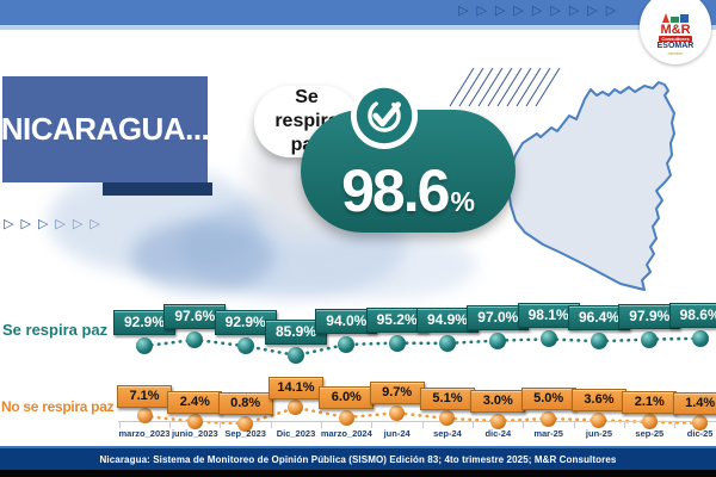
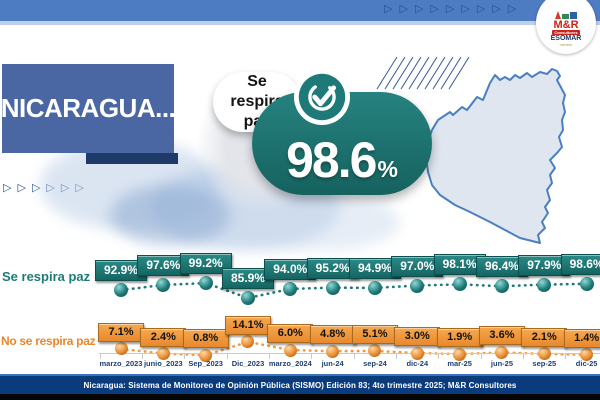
Se respira paz/Sep_2023: 92.9% -> 99.2%
No se respira paz/jun-24: 9.7% -> 4.8%
No se respira paz/mar-25: 5.0% -> 1.9%
